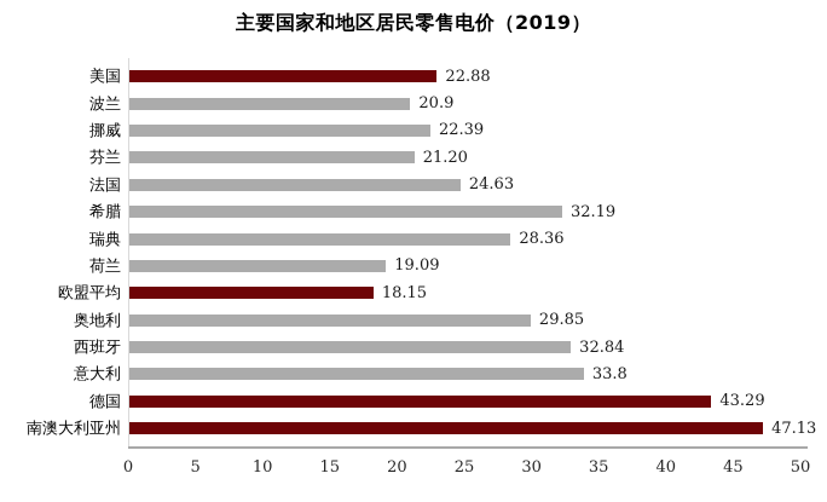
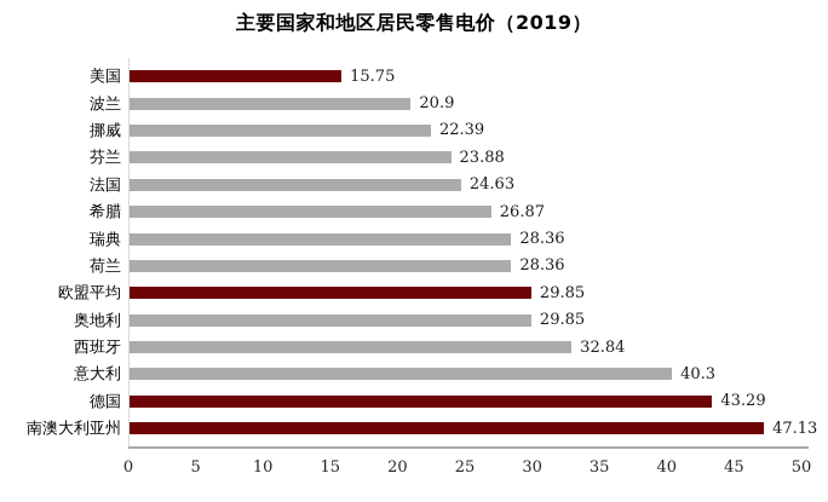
美国: 22.88 -> 15.75
芬兰: 21.20 -> 23.88
希腊: 32.19 -> 26.87
荷兰: 19.09 -> 28.36
欧盟平均: 18.15 -> 29.85
意大利: 33.8 -> 40.3
